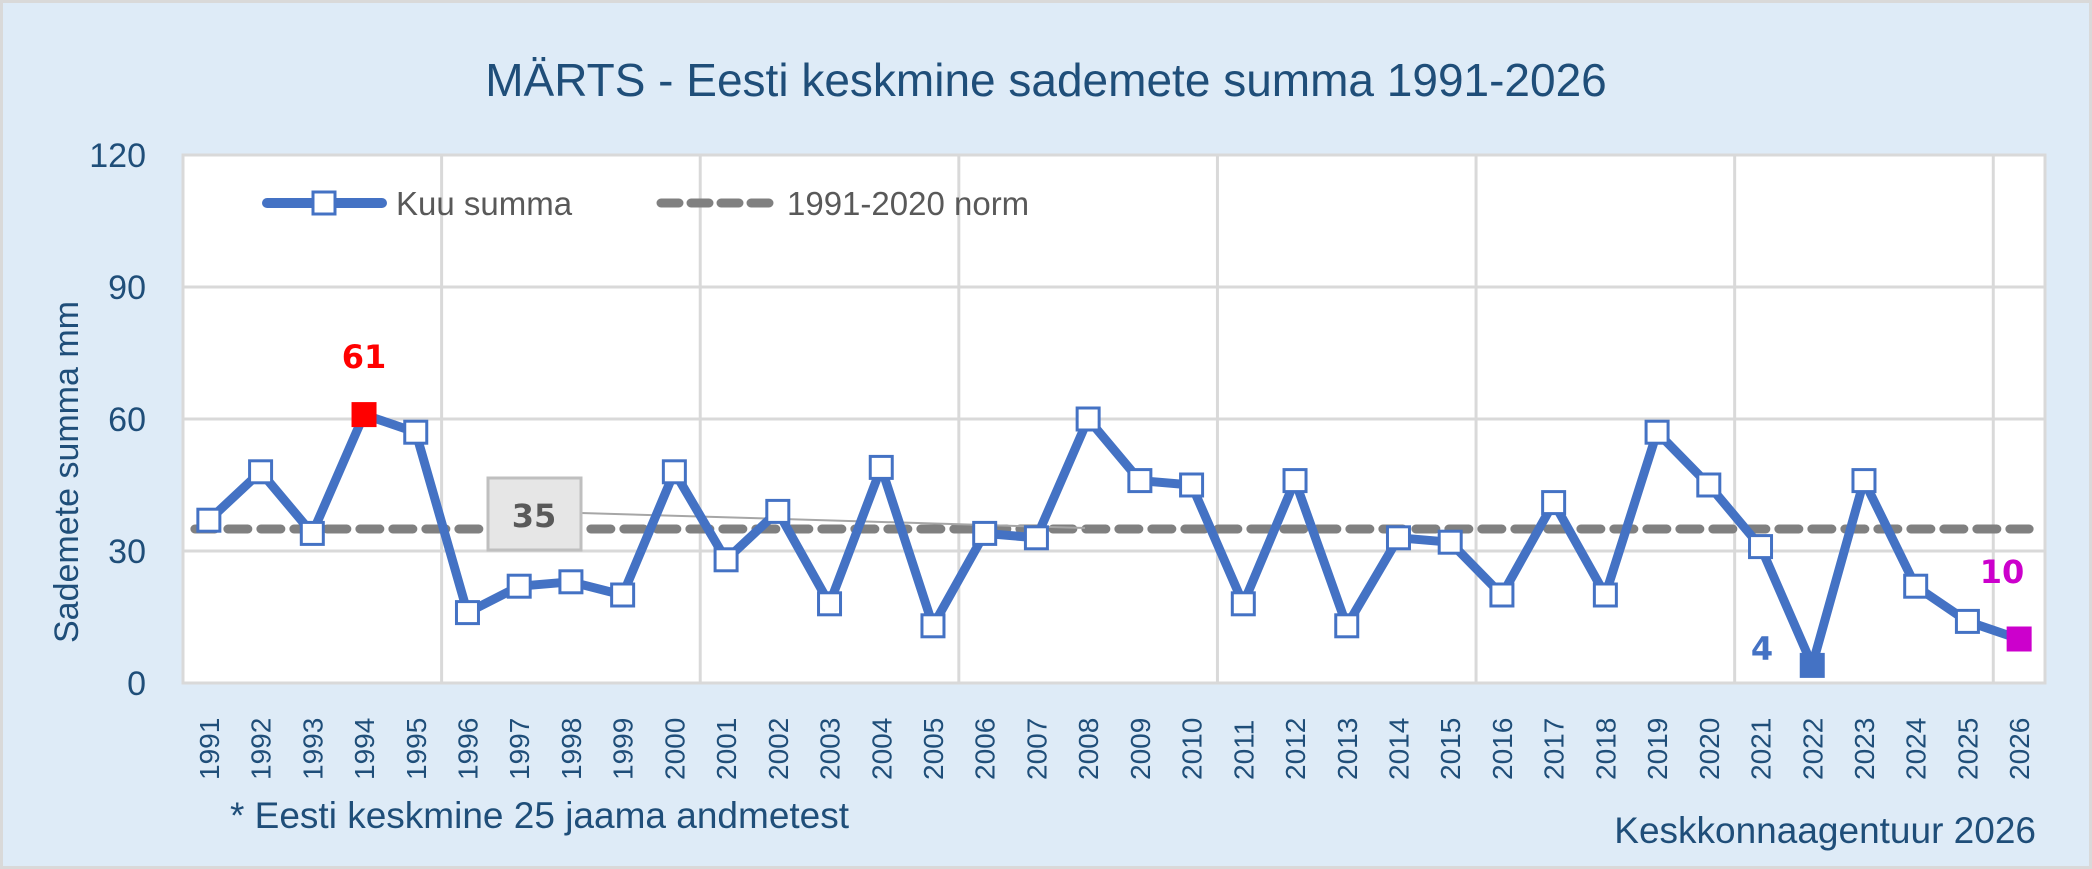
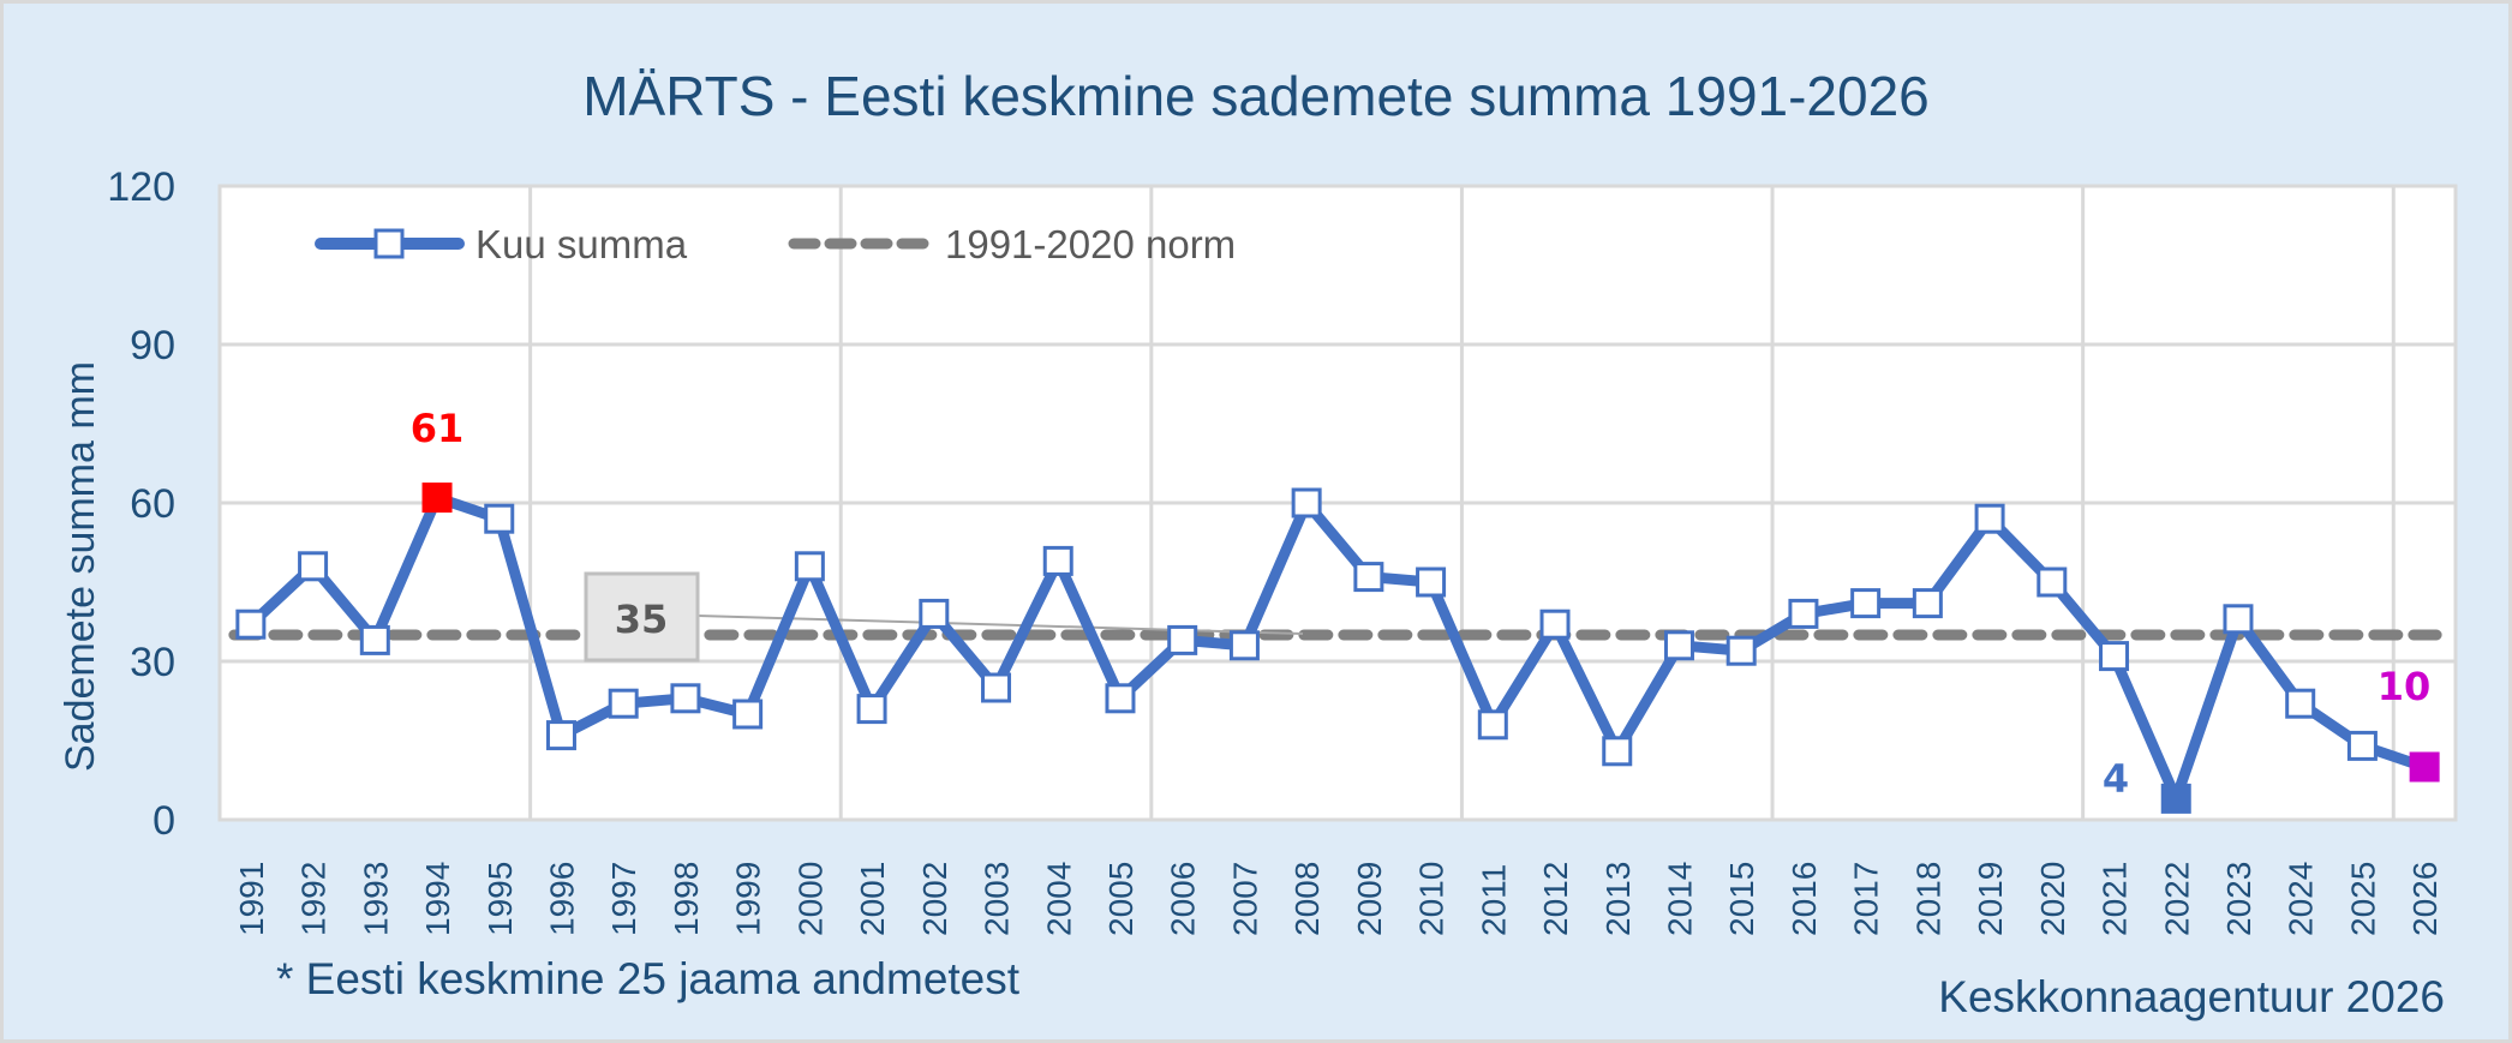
Kuu summa/2001: 28 -> 21
Kuu summa/2003: 18 -> 25
Kuu summa/2005: 13 -> 23
Kuu summa/2012: 46 -> 37
Kuu summa/2016: 20 -> 39
Kuu summa/2018: 20 -> 41
Kuu summa/2023: 46 -> 38
